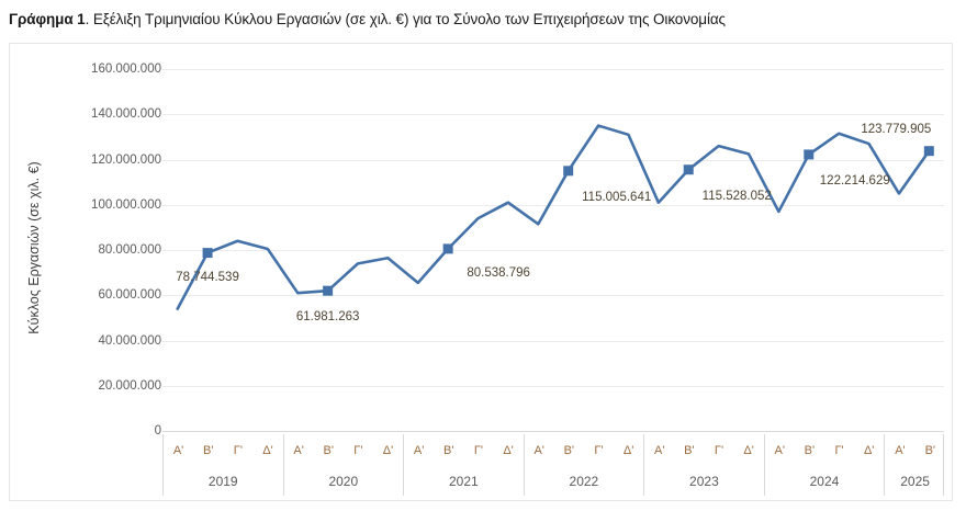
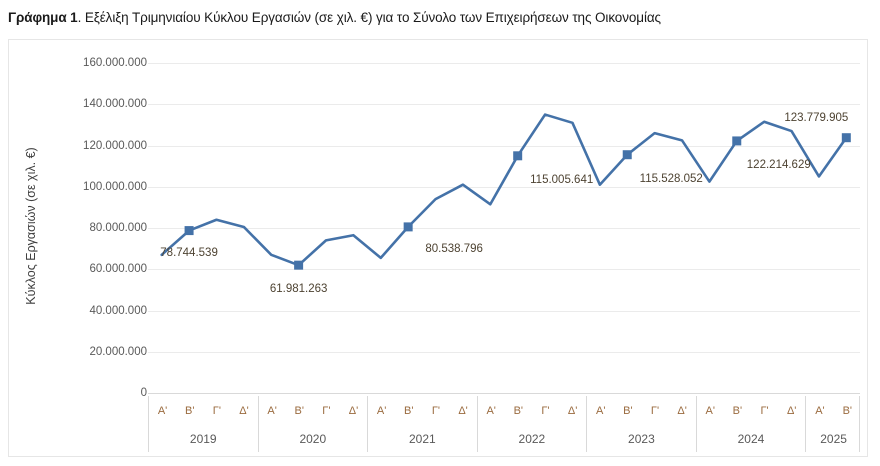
2019 Α': 54000000 -> 67000000
2020 Α': 61000000 -> 67000000
2024 Α': 97000000 -> 102000000
